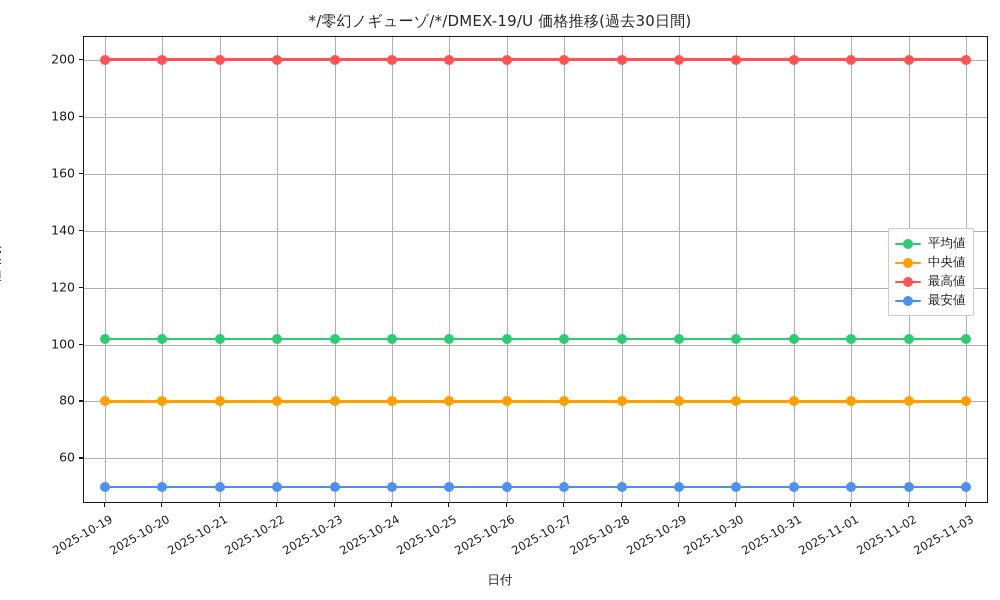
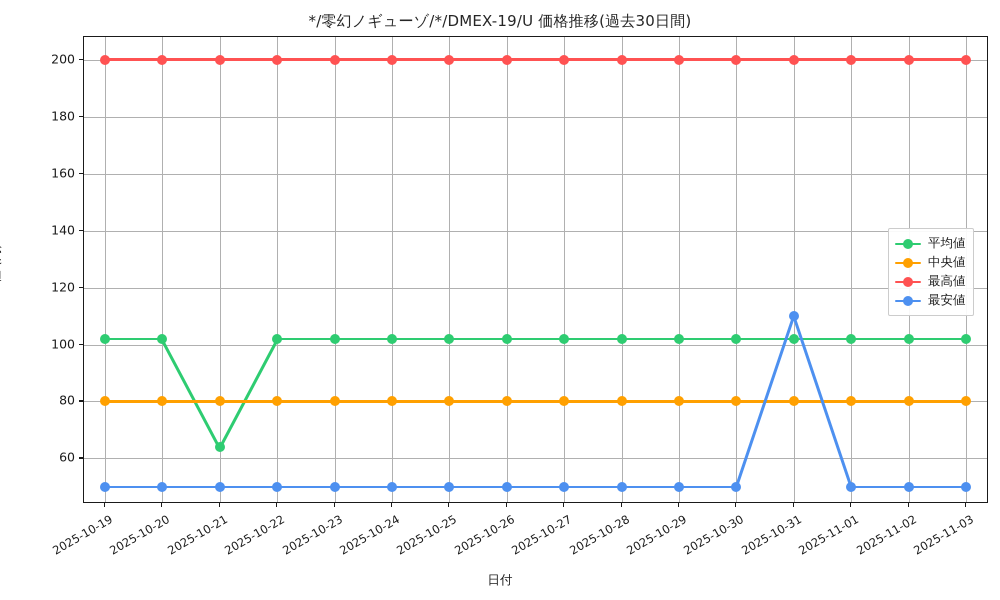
平均値/2025-10-21: 102 -> 64
最安値/2025-10-31: 50 -> 110
